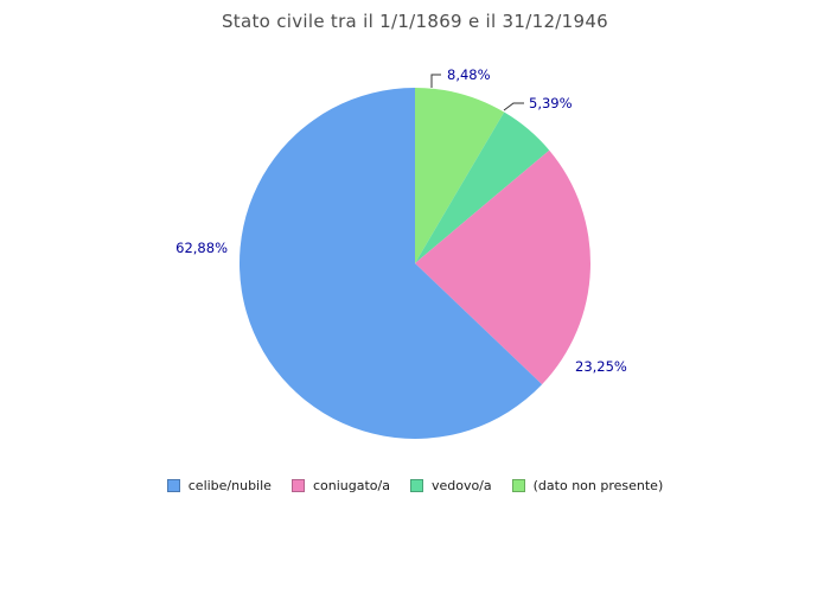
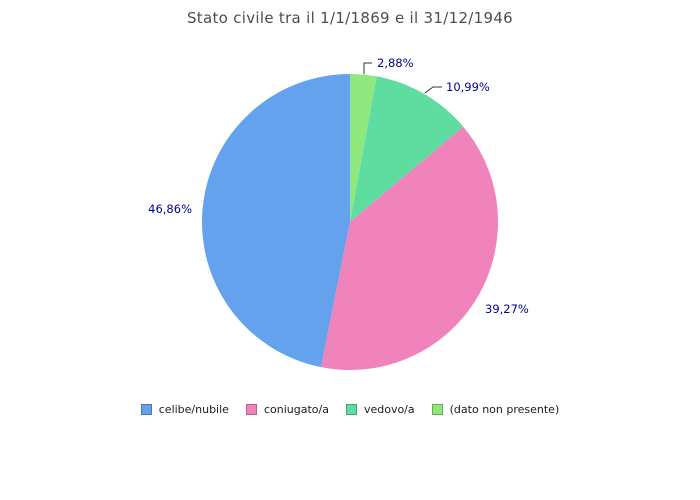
celibe/nubile: 62,88% -> 46,86%
coniugato/a: 23,25% -> 39,27%
vedovo/a: 5,39% -> 10,99%
(dato non presente): 8,48% -> 2,88%
